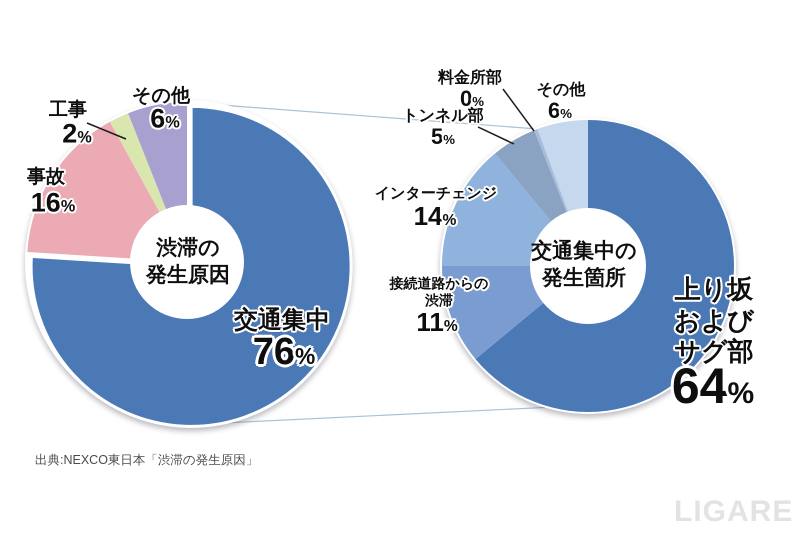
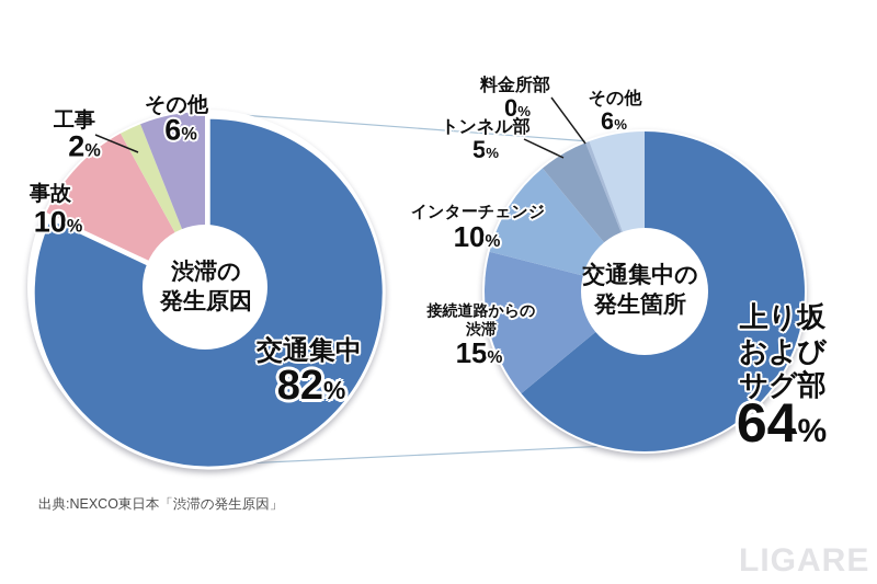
渋滞の発生原因/交通集中: 76 -> 82
渋滞の発生原因/事故: 16 -> 10
交通集中の発生箇所/接続道路からの渋滞: 11 -> 15
交通集中の発生箇所/インターチェンジ: 14 -> 10
